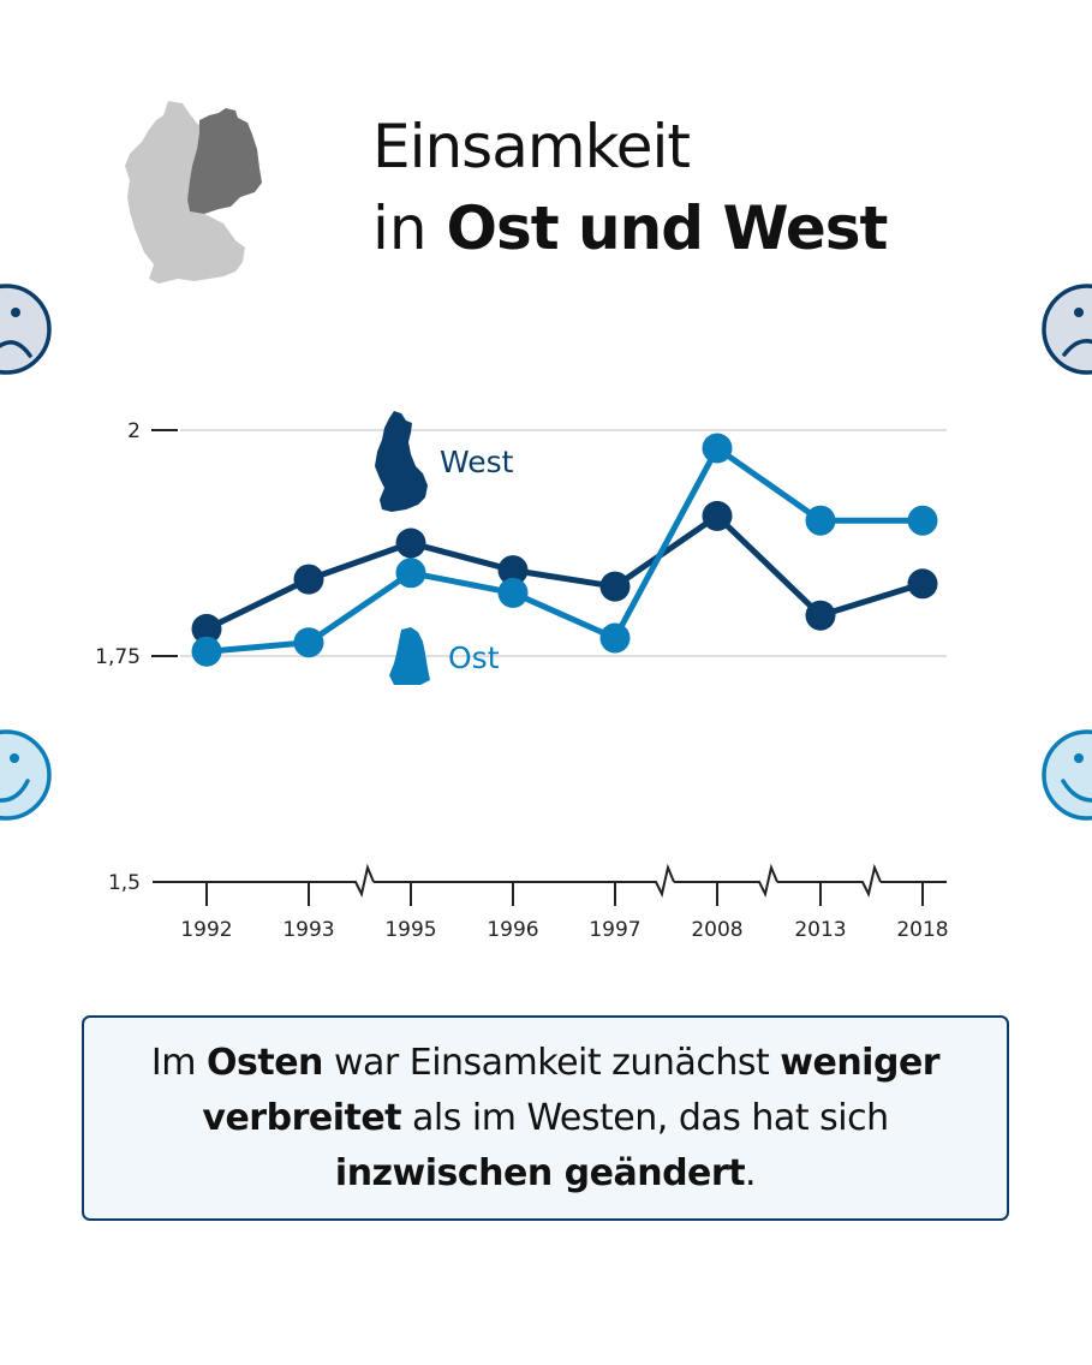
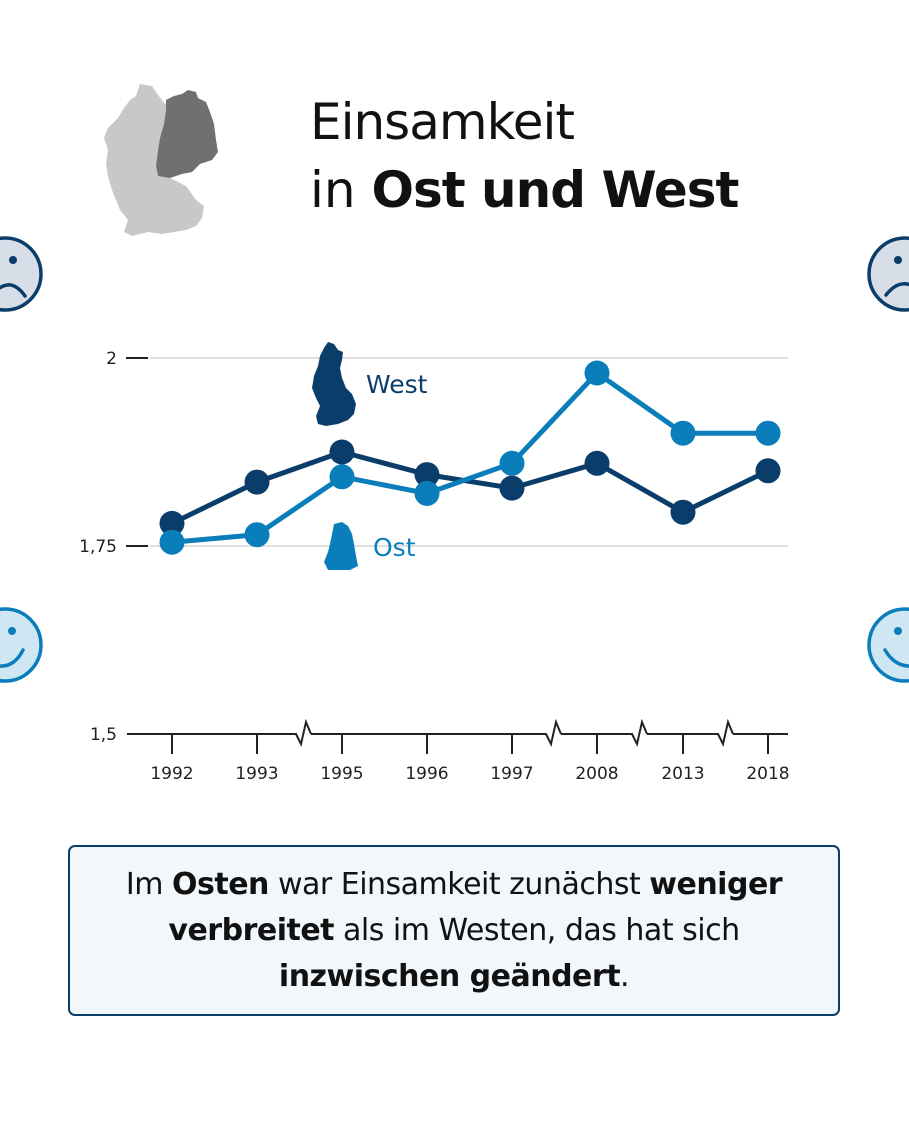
Ost/1997: 1,77 -> 1,86
West/2008: 1,91 -> 1,86
West/2018: 1,83 -> 1,85
